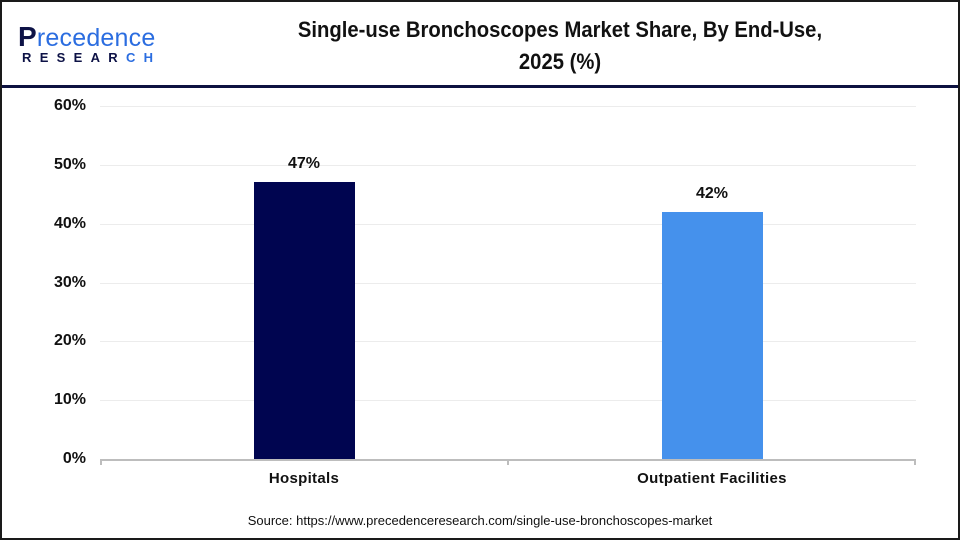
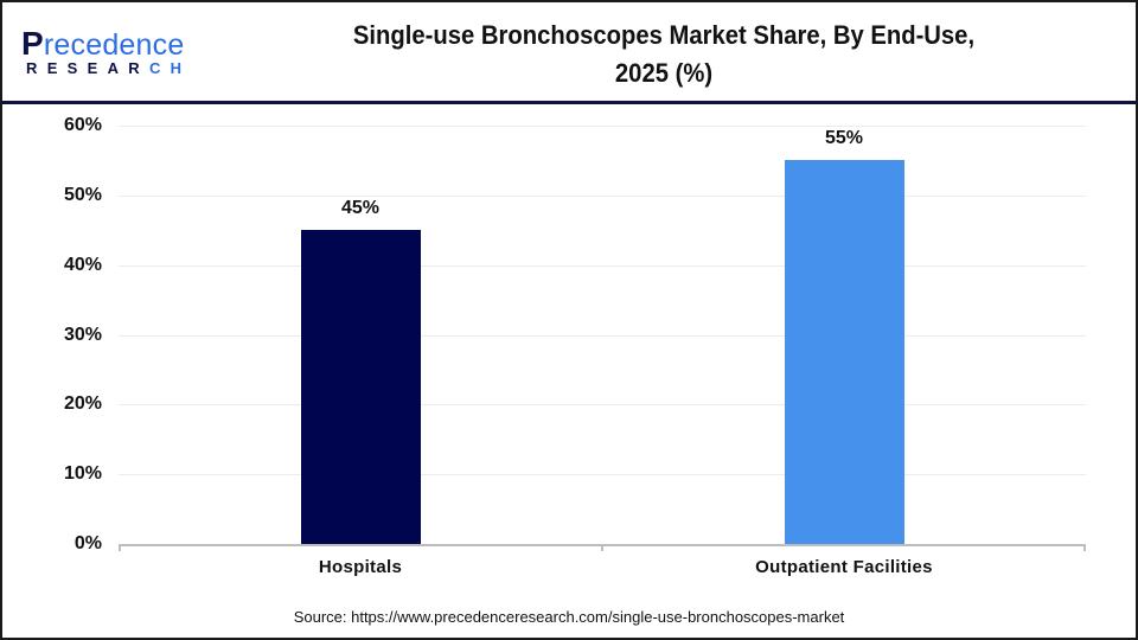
Hospitals: 47% -> 45%
Outpatient Facilities: 42% -> 55%
